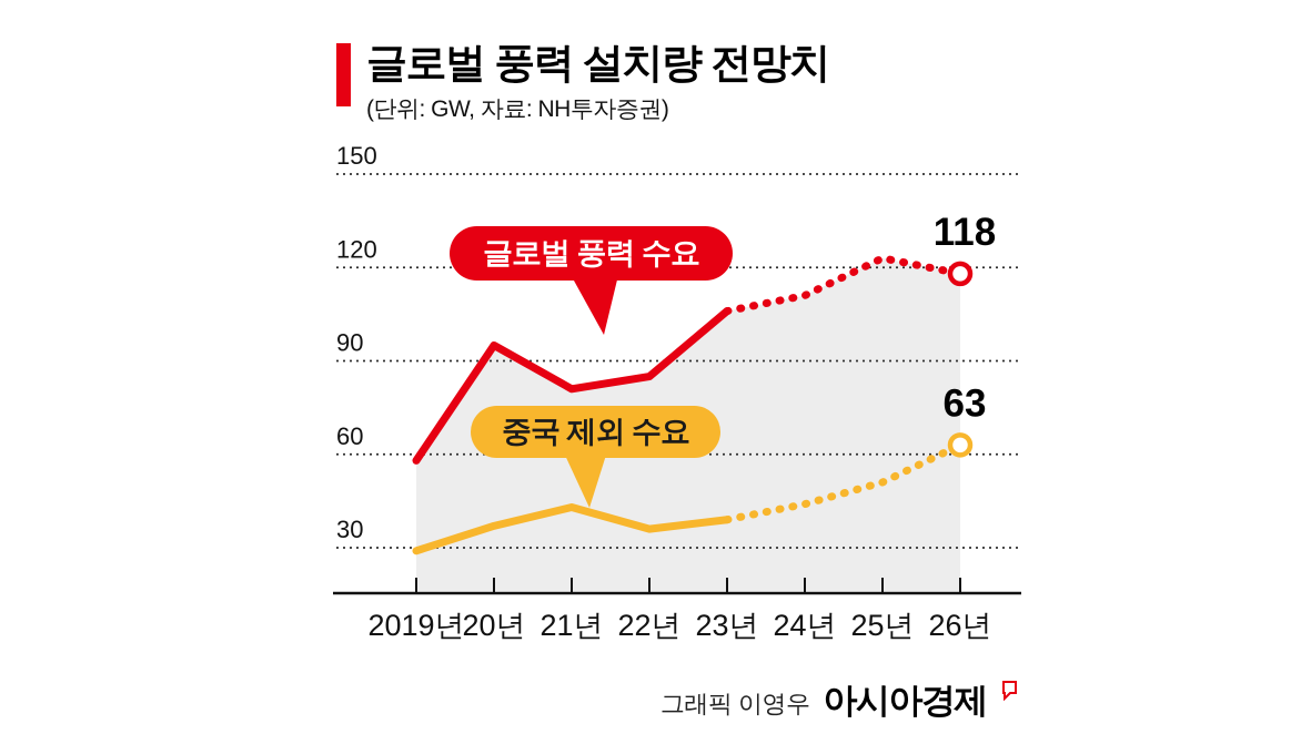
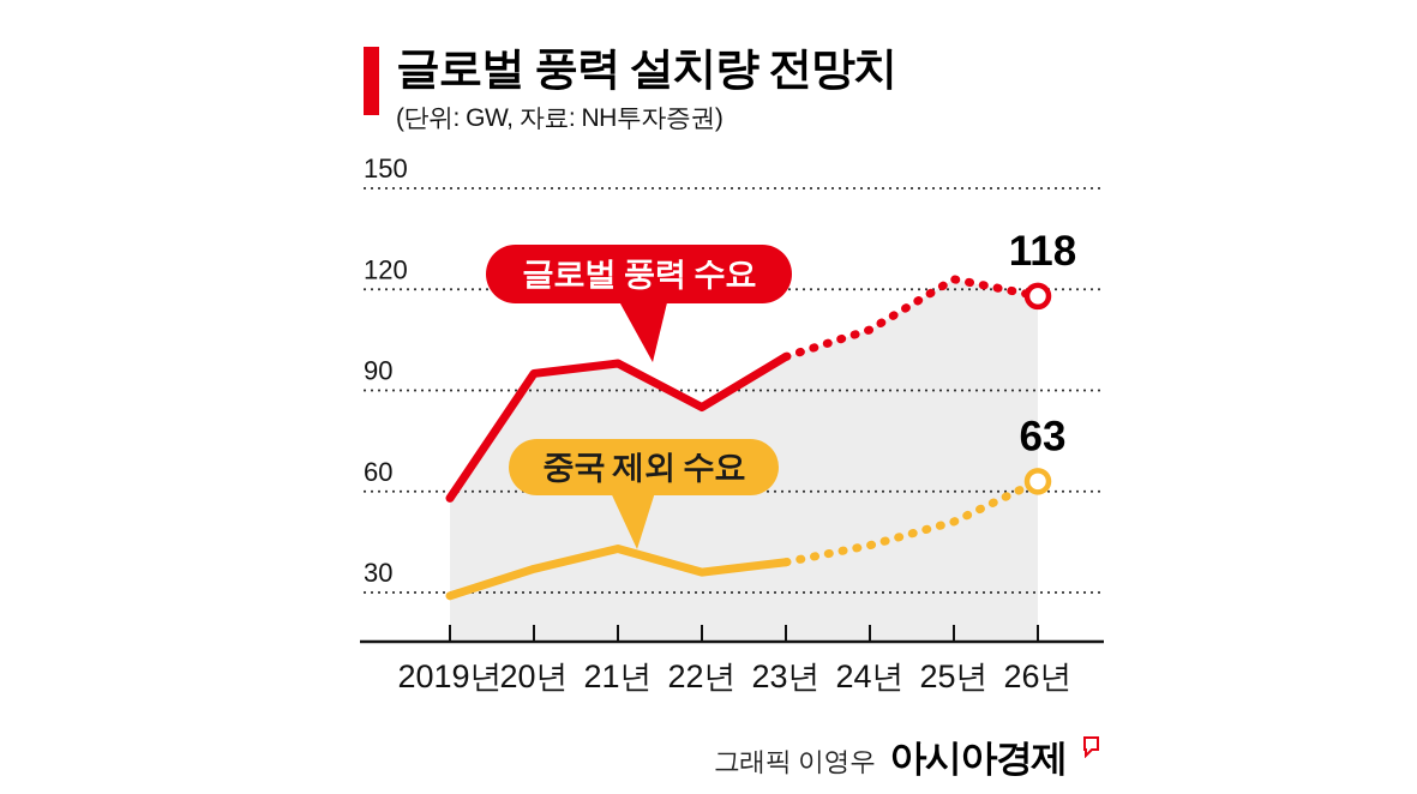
글로벌 풍력 수요/21년: 81 -> 98
글로벌 풍력 수요/23년: 106 -> 100
글로벌 풍력 수요/24년: 111 -> 108
